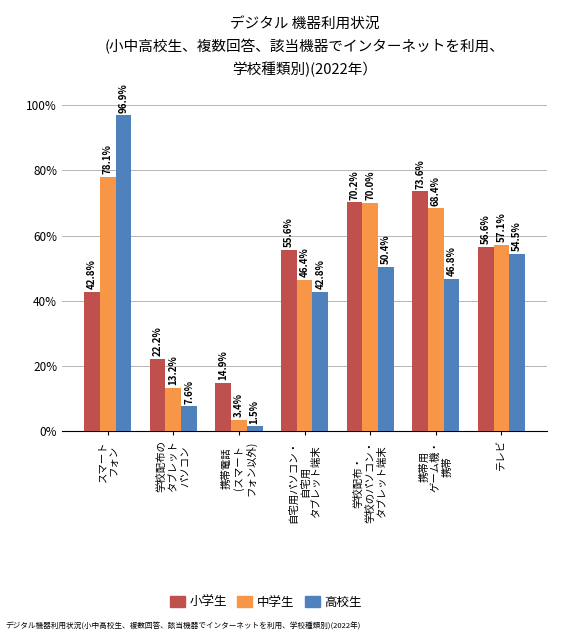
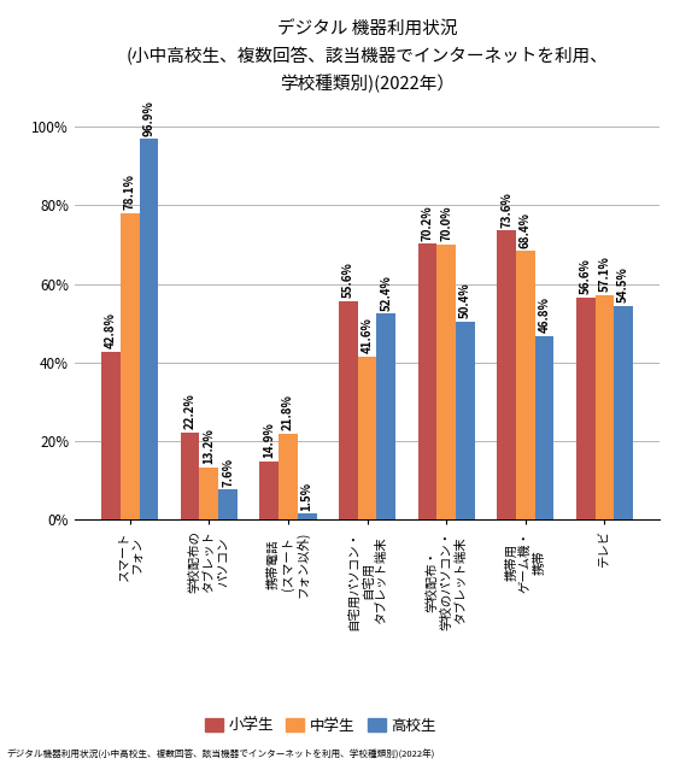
中学生/携帯電話 (スマート フォン以外): 3.4% -> 21.8%
中学生/自宅用パソコン・ 自宅用 タブレット端末: 46.4% -> 41.6%
高校生/自宅用パソコン・ 自宅用 タブレット端末: 42.8% -> 52.4%
